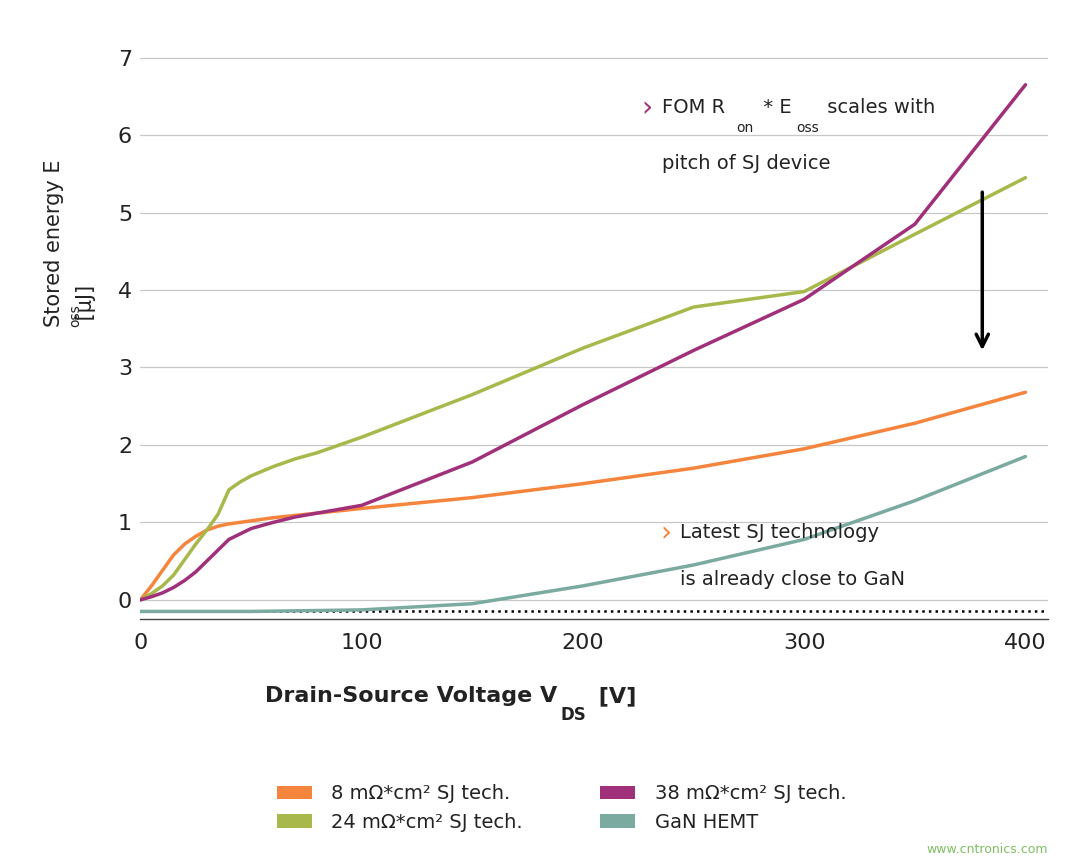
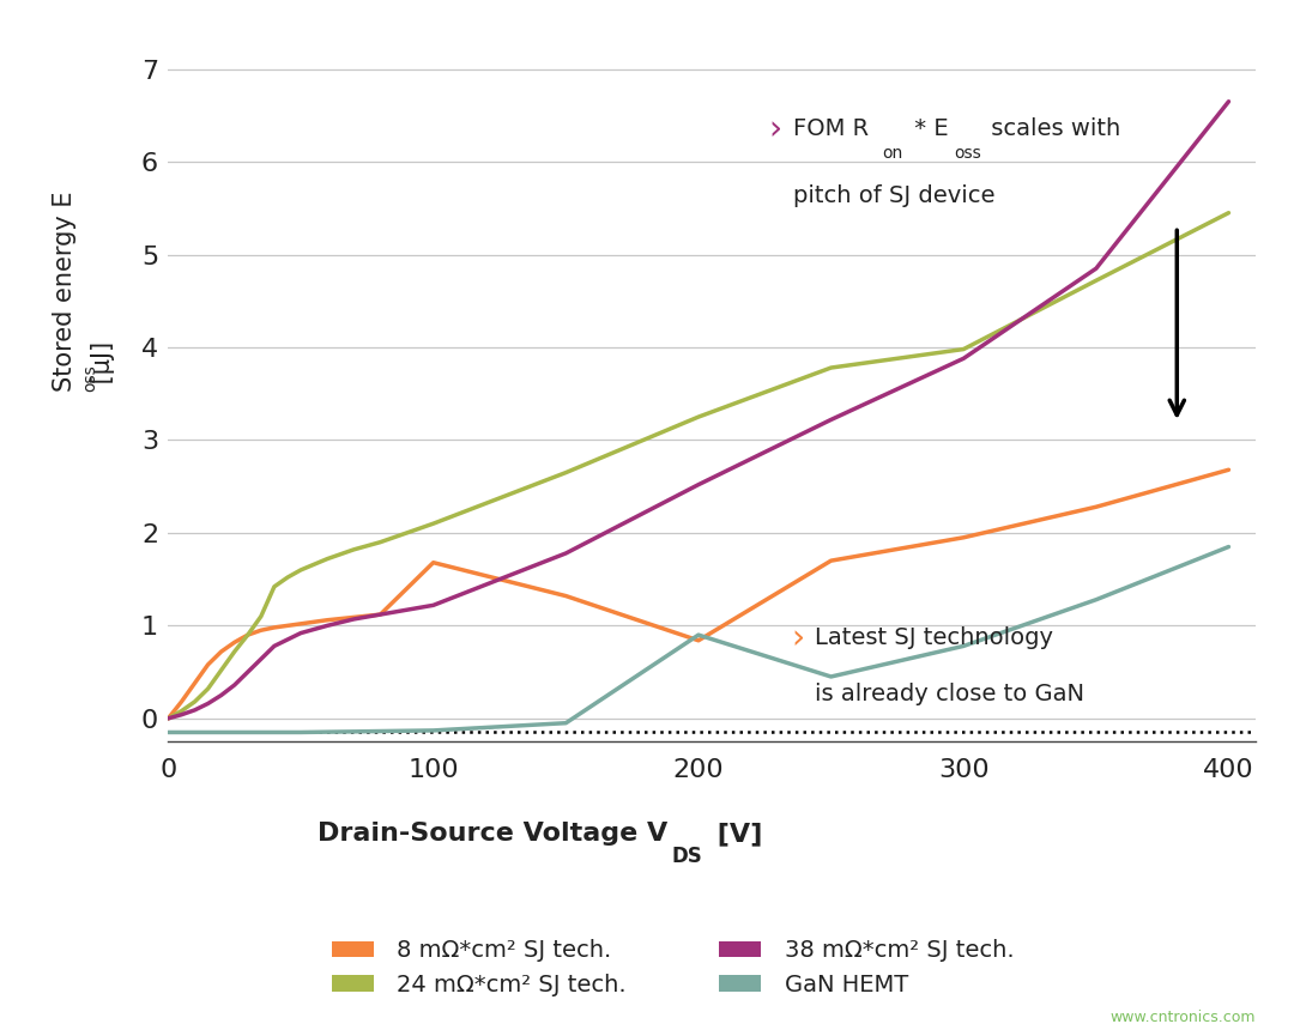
8 mΩ*cm² SJ tech./100: 1.18 -> 1.68
8 mΩ*cm² SJ tech./200: 1.50 -> 0.84
GaN HEMT/200: 0.18 -> 0.90
